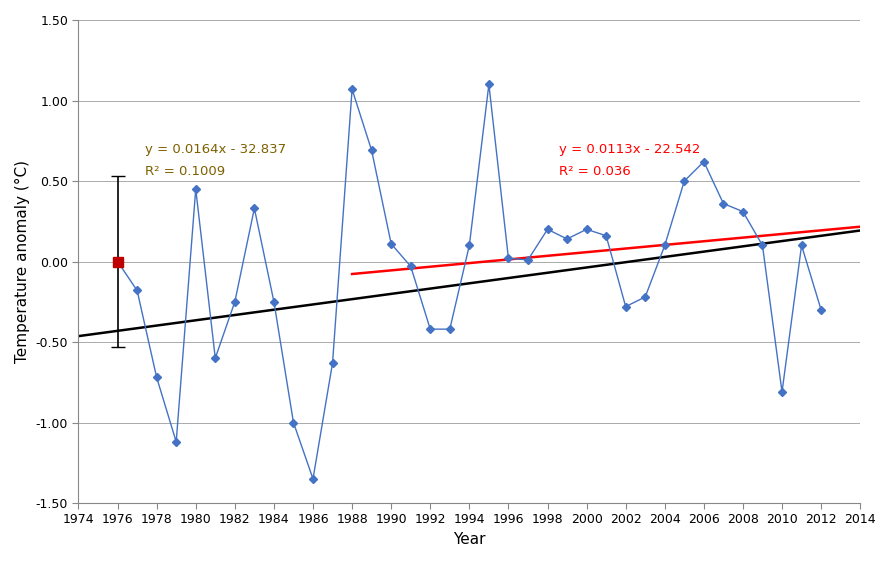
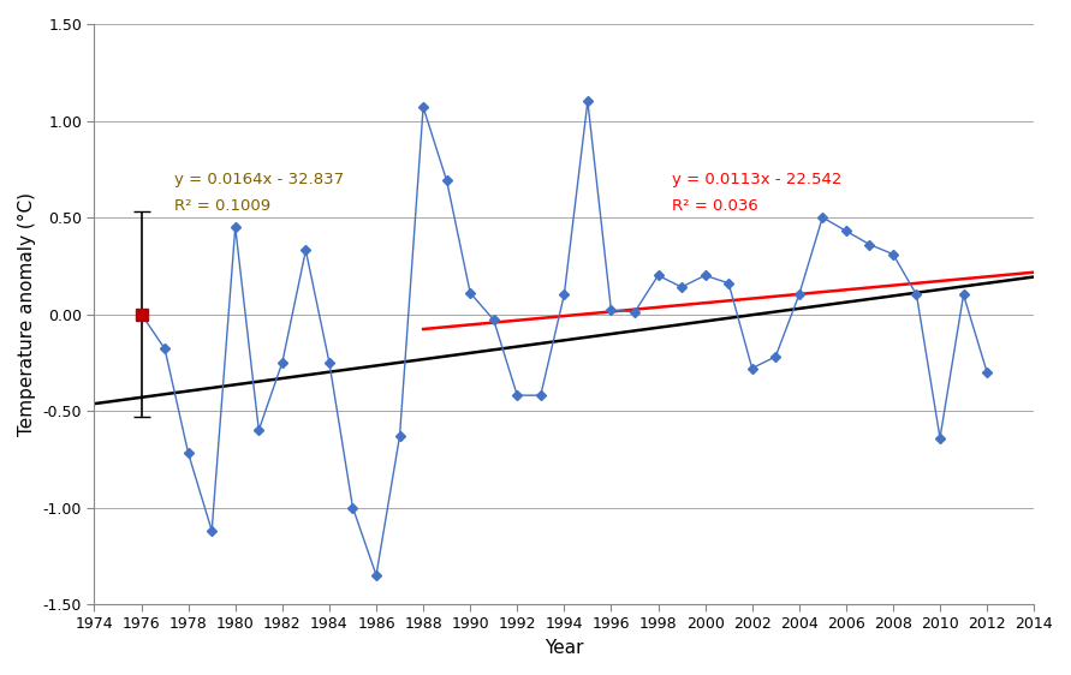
2006: 0.62 -> 0.43
2010: -0.81 -> -0.64
